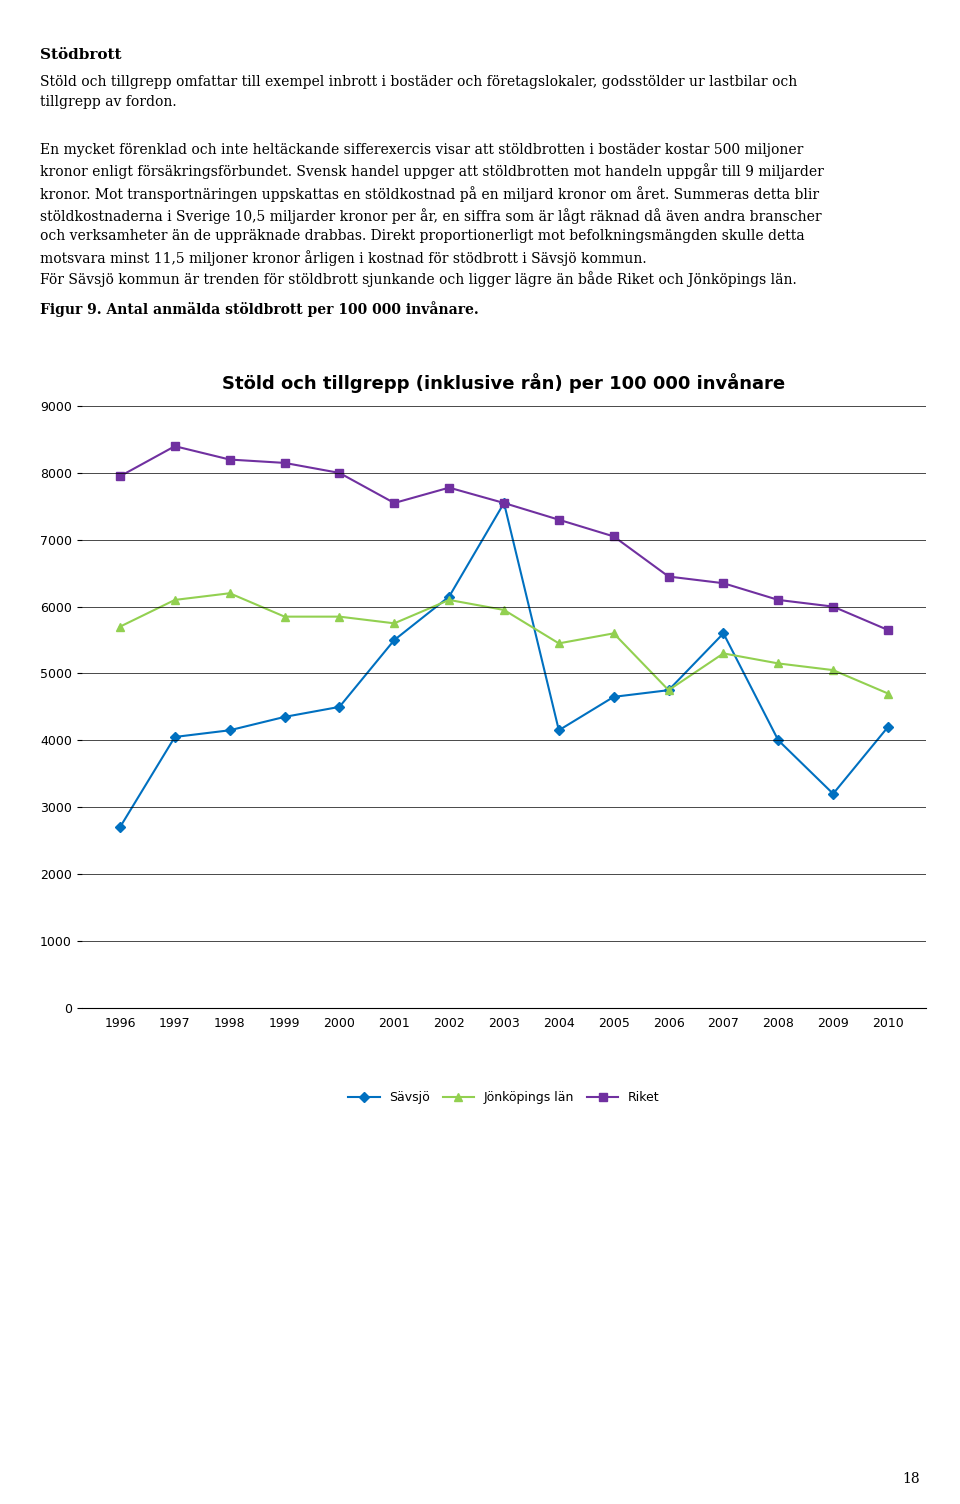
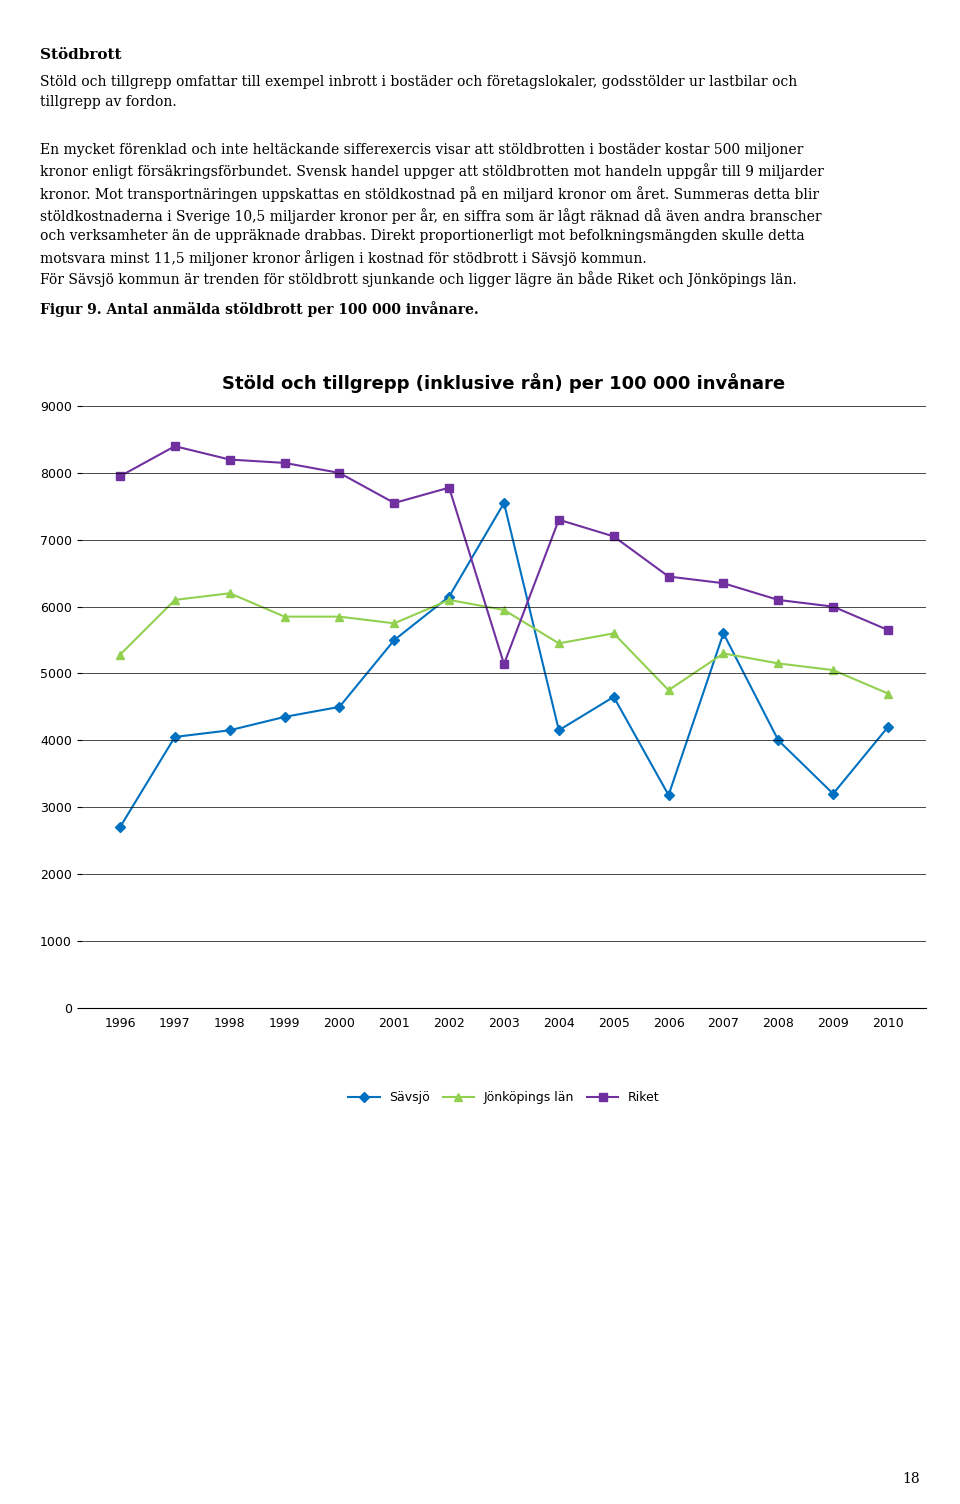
Jönköpings län/1996: 5700 -> 5280
Riket/2003: 7550 -> 5140
Sävsjö/2006: 4750 -> 3180
